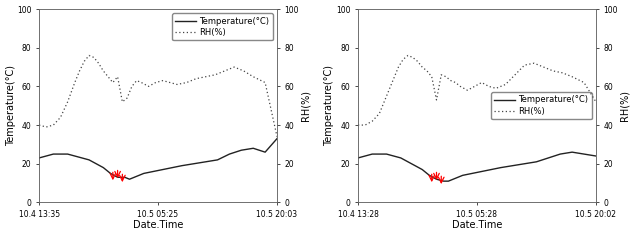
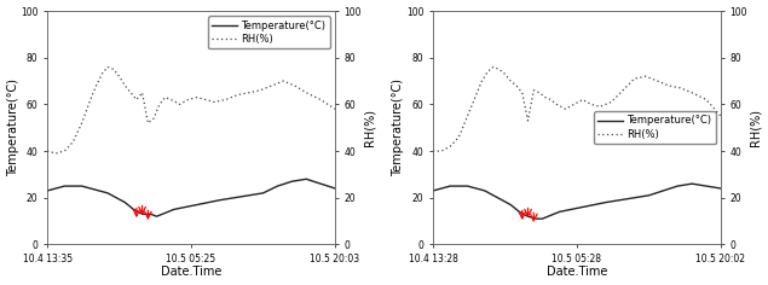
Temperature(°C)/10.5 20:03: 33 -> 24
RH(%)/10.5 20:03: 34 -> 58
RH(%)/10.5 20:02: 52 -> 55
